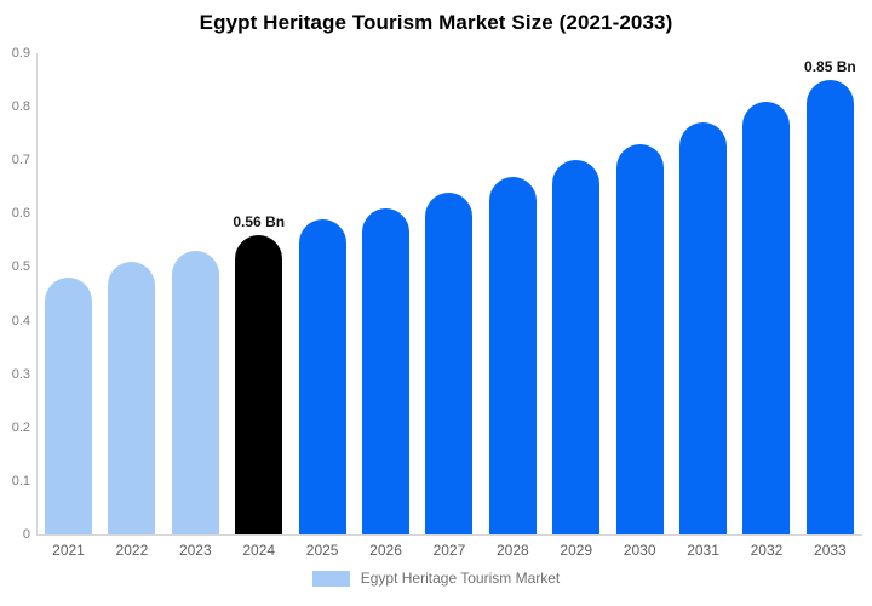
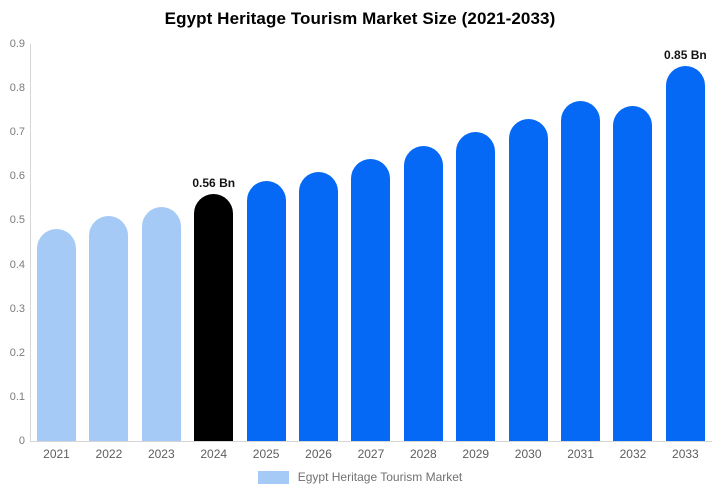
2032: 0.81 -> 0.76
